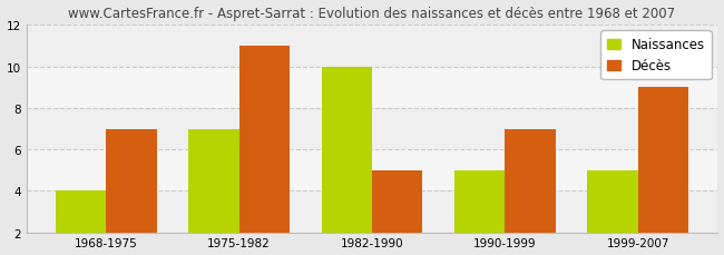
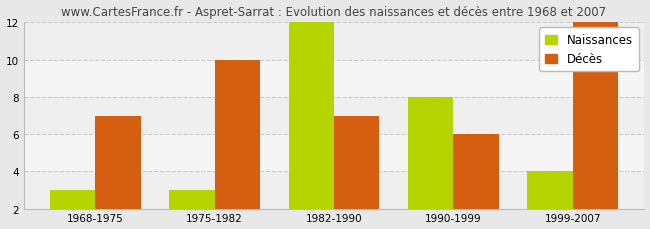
Naissances/1968-1975: 4 -> 3
Naissances/1975-1982: 7 -> 3
Décès/1975-1982: 11 -> 10
Naissances/1982-1990: 10 -> 12
Décès/1982-1990: 5 -> 7
Naissances/1990-1999: 5 -> 8
Décès/1990-1999: 7 -> 6
Naissances/1999-2007: 5 -> 4
Décès/1999-2007: 9 -> 12
